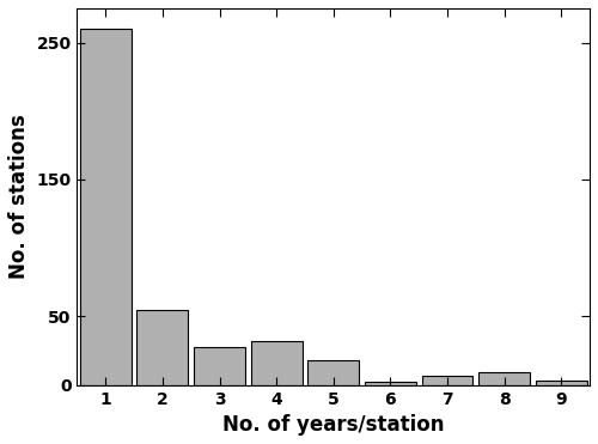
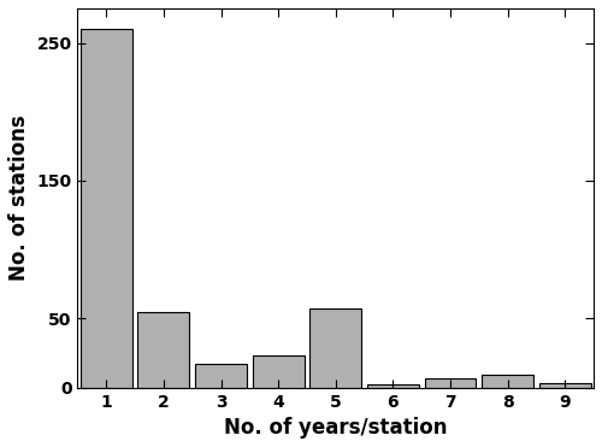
3: 28 -> 17
4: 32 -> 23
5: 18 -> 57
